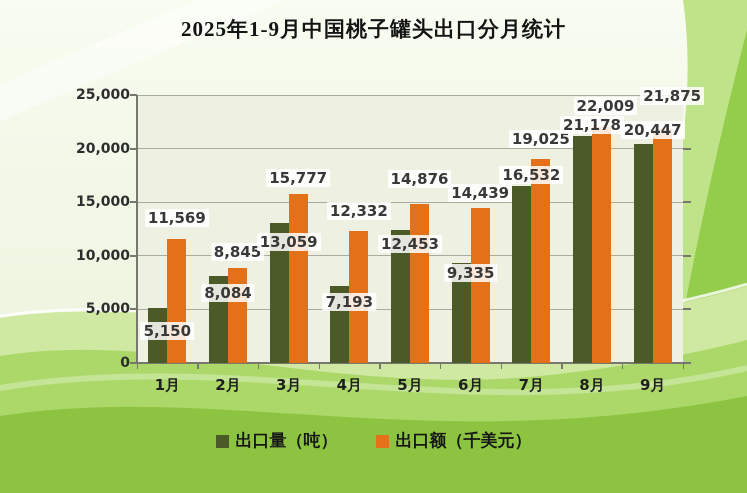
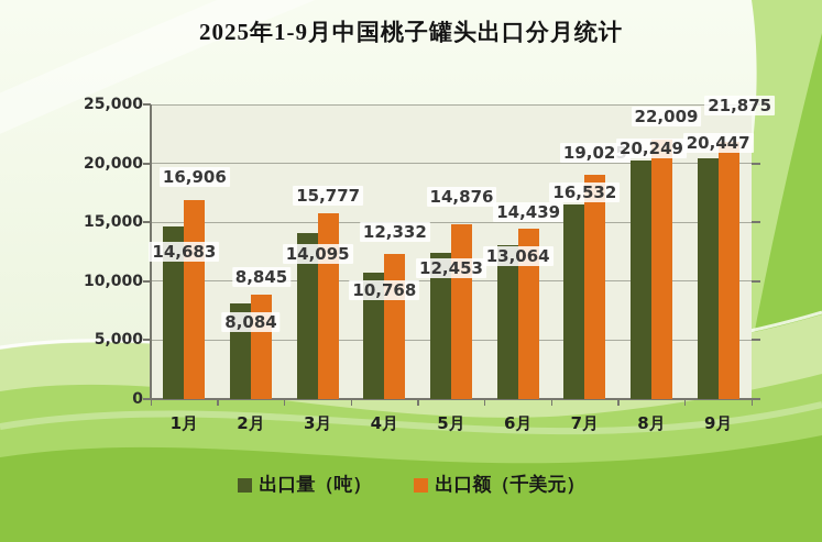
出口量（吨）/1月: 5,150 -> 14,683
出口额（千美元）/1月: 11,569 -> 16,906
出口量（吨）/3月: 13,059 -> 14,095
出口量（吨）/4月: 7,193 -> 10,768
出口量（吨）/6月: 9,335 -> 13,064
出口量（吨）/8月: 21,178 -> 20,249
